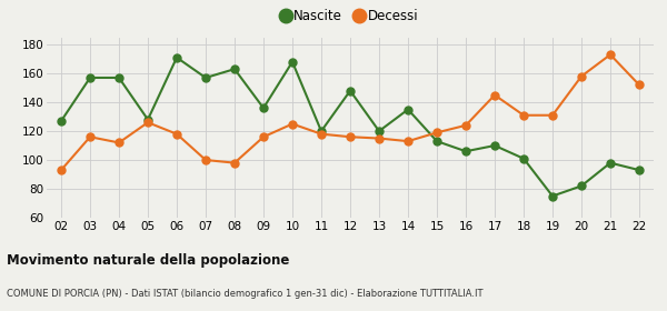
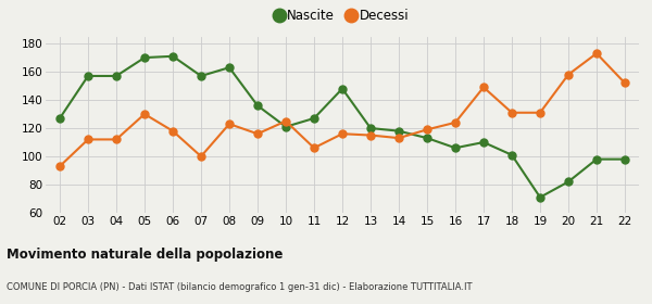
Decessi/03: 116 -> 112
Nascite/05: 128 -> 170
Decessi/05: 126 -> 130
Decessi/08: 98 -> 123
Nascite/10: 168 -> 121
Nascite/11: 120 -> 127
Decessi/11: 118 -> 106
Nascite/14: 135 -> 118
Decessi/17: 145 -> 149
Nascite/19: 75 -> 71
Nascite/22: 93 -> 98
